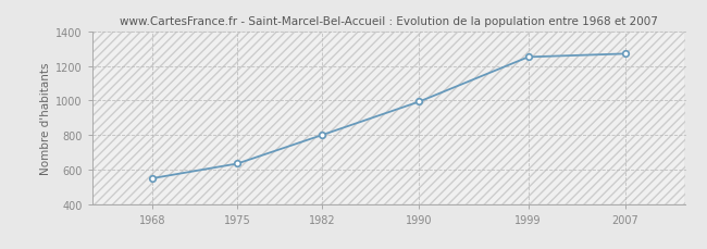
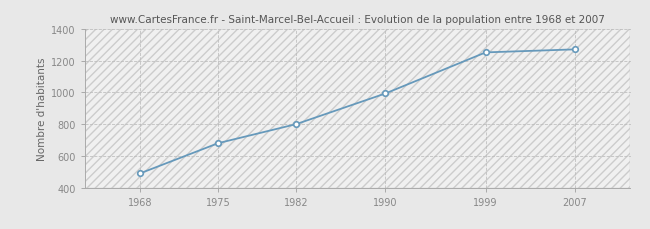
1968: 550 -> 490
1975: 630 -> 680
